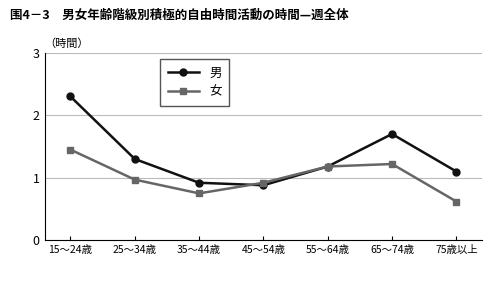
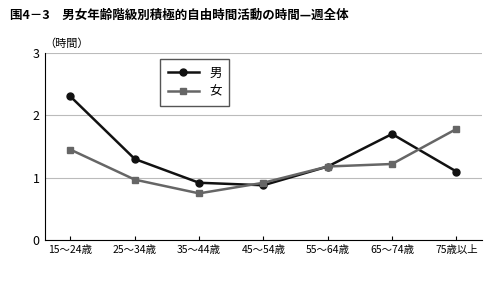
女/75歳以上: 0.62 -> 1.78
